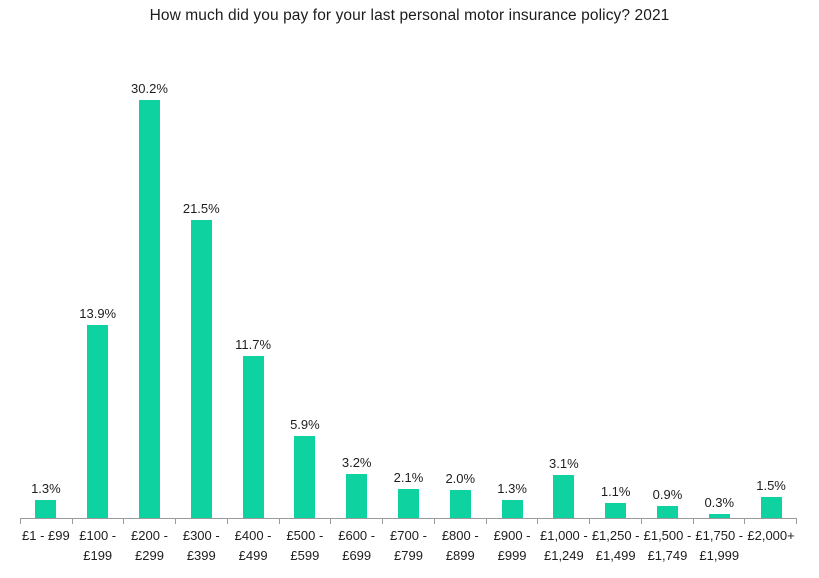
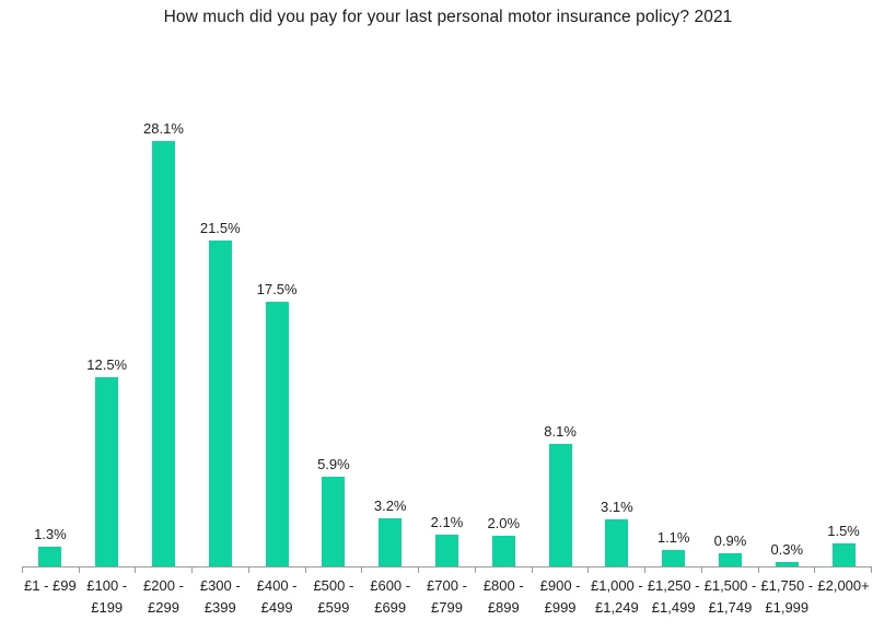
£100 - £199: 13.9% -> 12.5%
£200 - £299: 30.2% -> 28.1%
£400 - £499: 11.7% -> 17.5%
£900 - £999: 1.3% -> 8.1%
